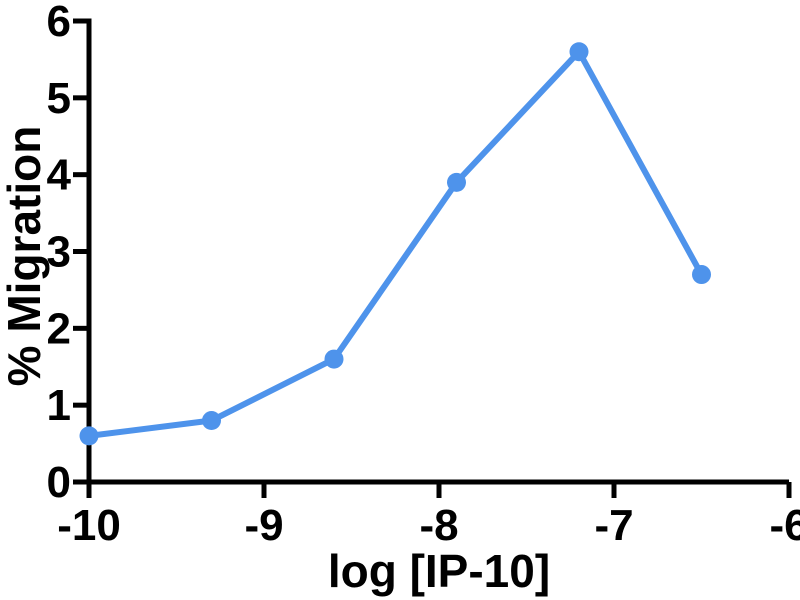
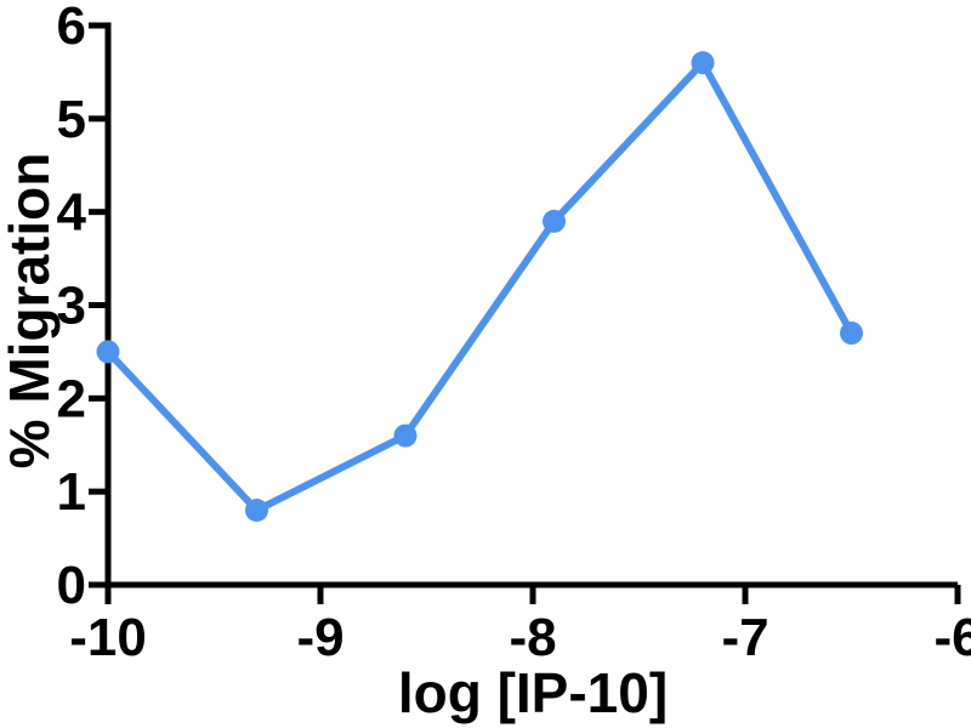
-10: 0.6 -> 2.5
